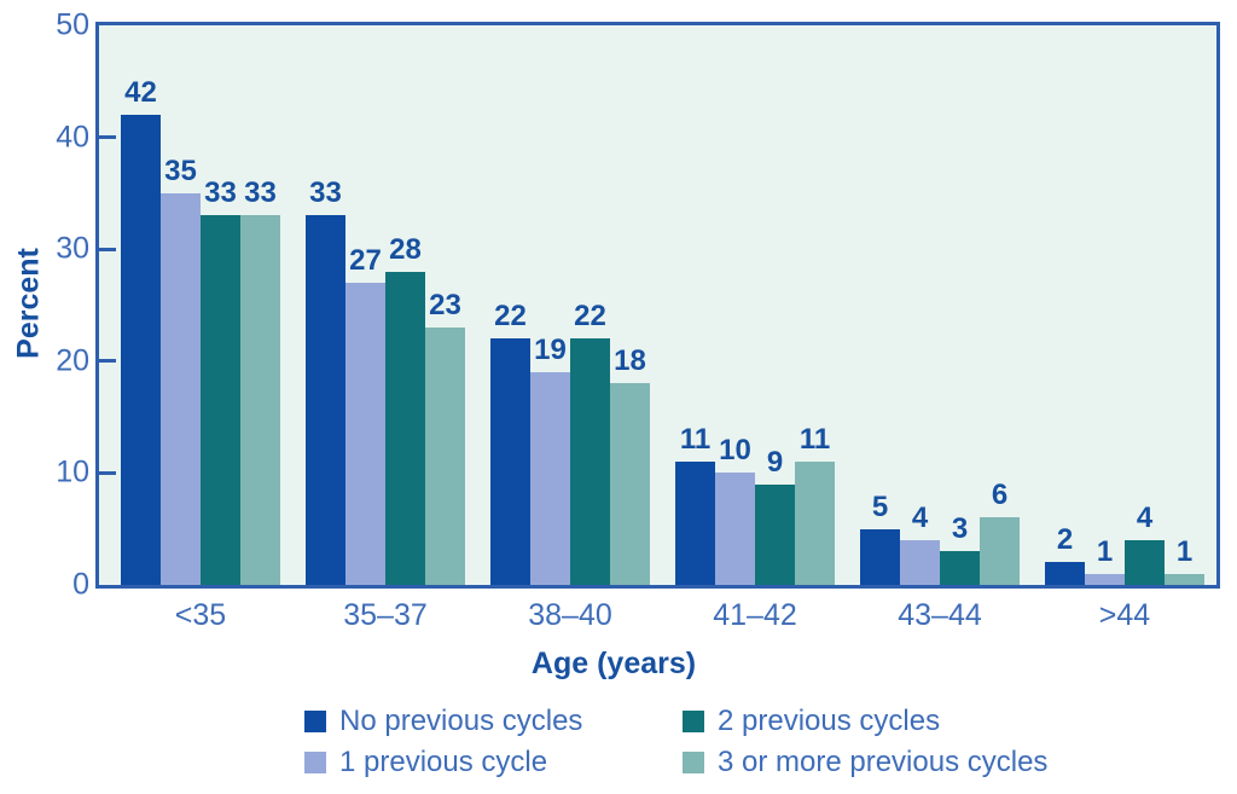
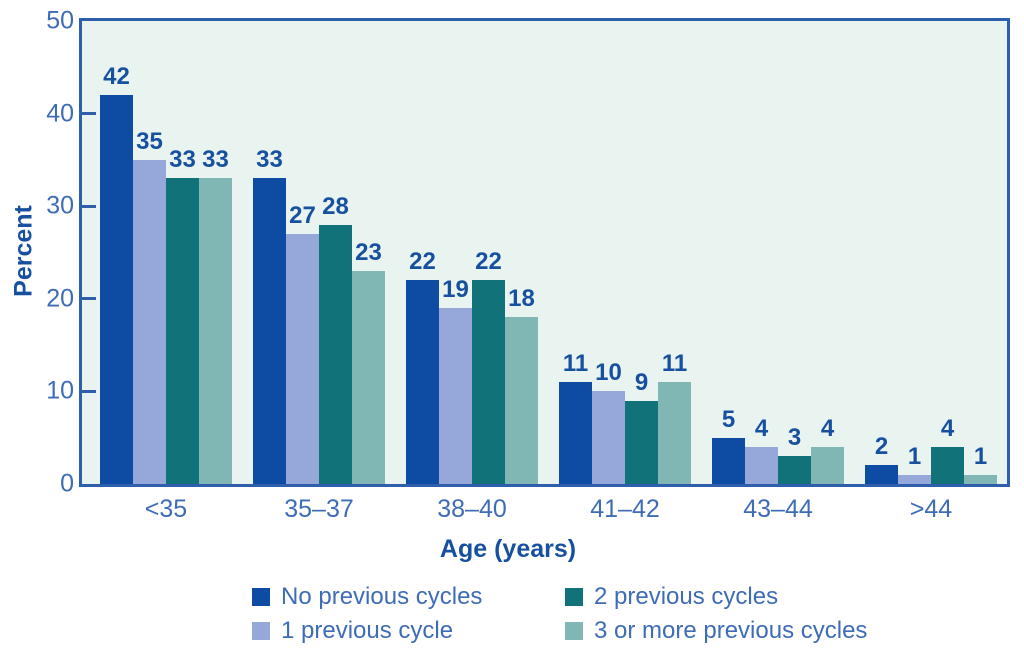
3 or more previous cycles/43–44: 6 -> 4
